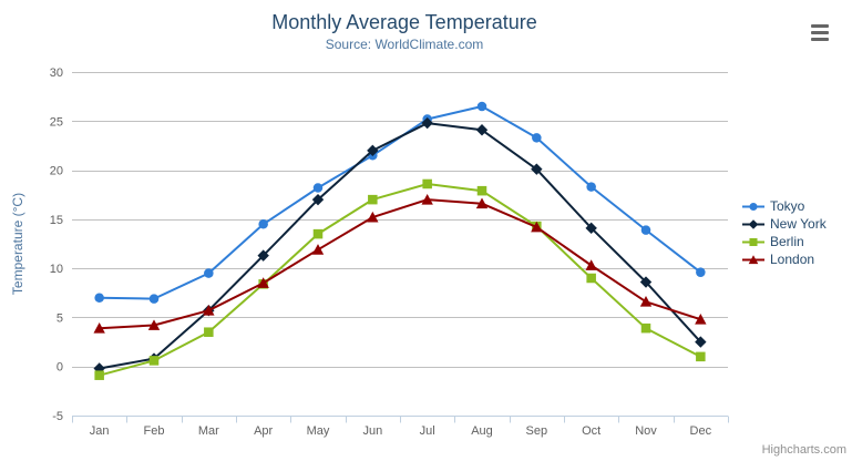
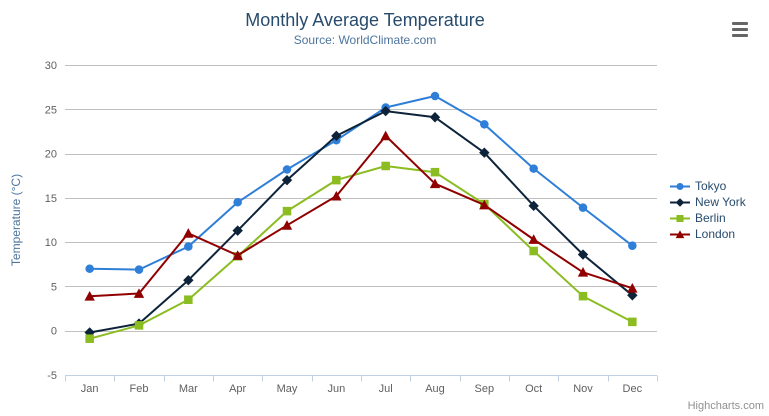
London/Mar: 6 -> 11
London/Jul: 17 -> 22
New York/Dec: 2 -> 4
